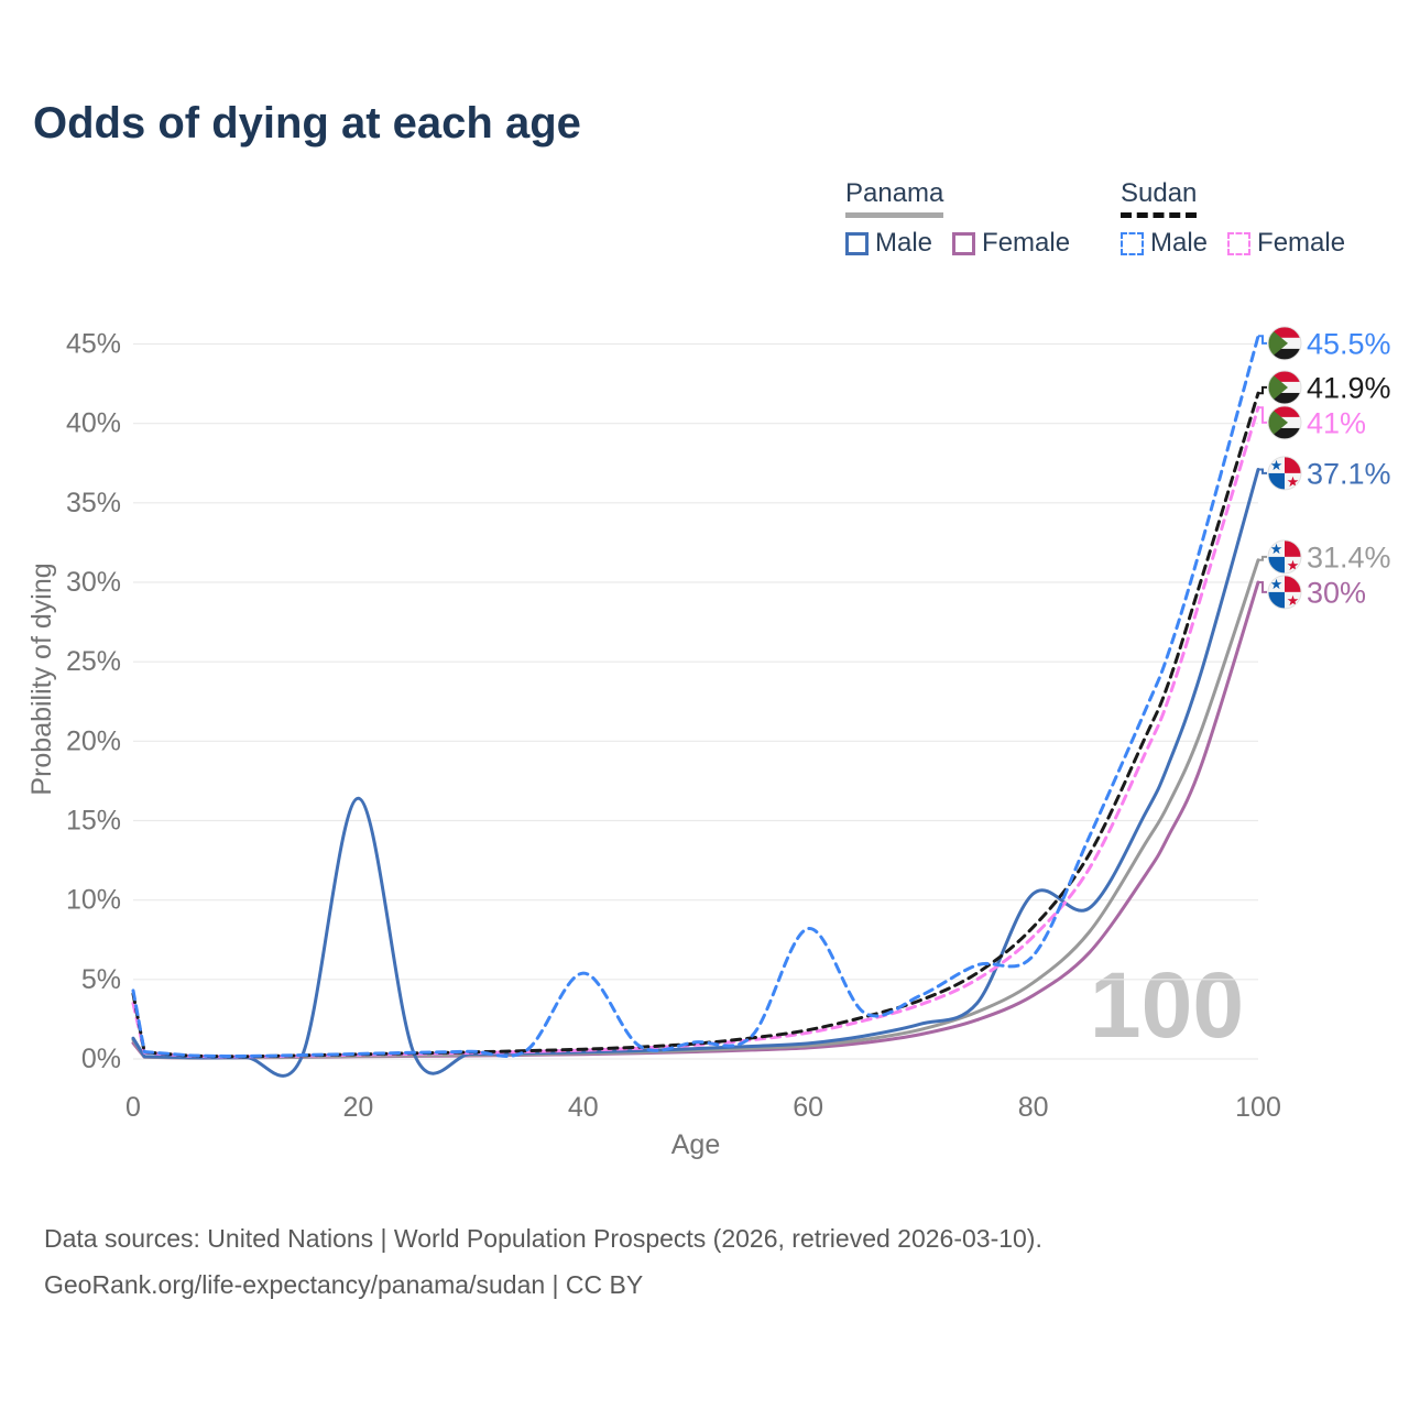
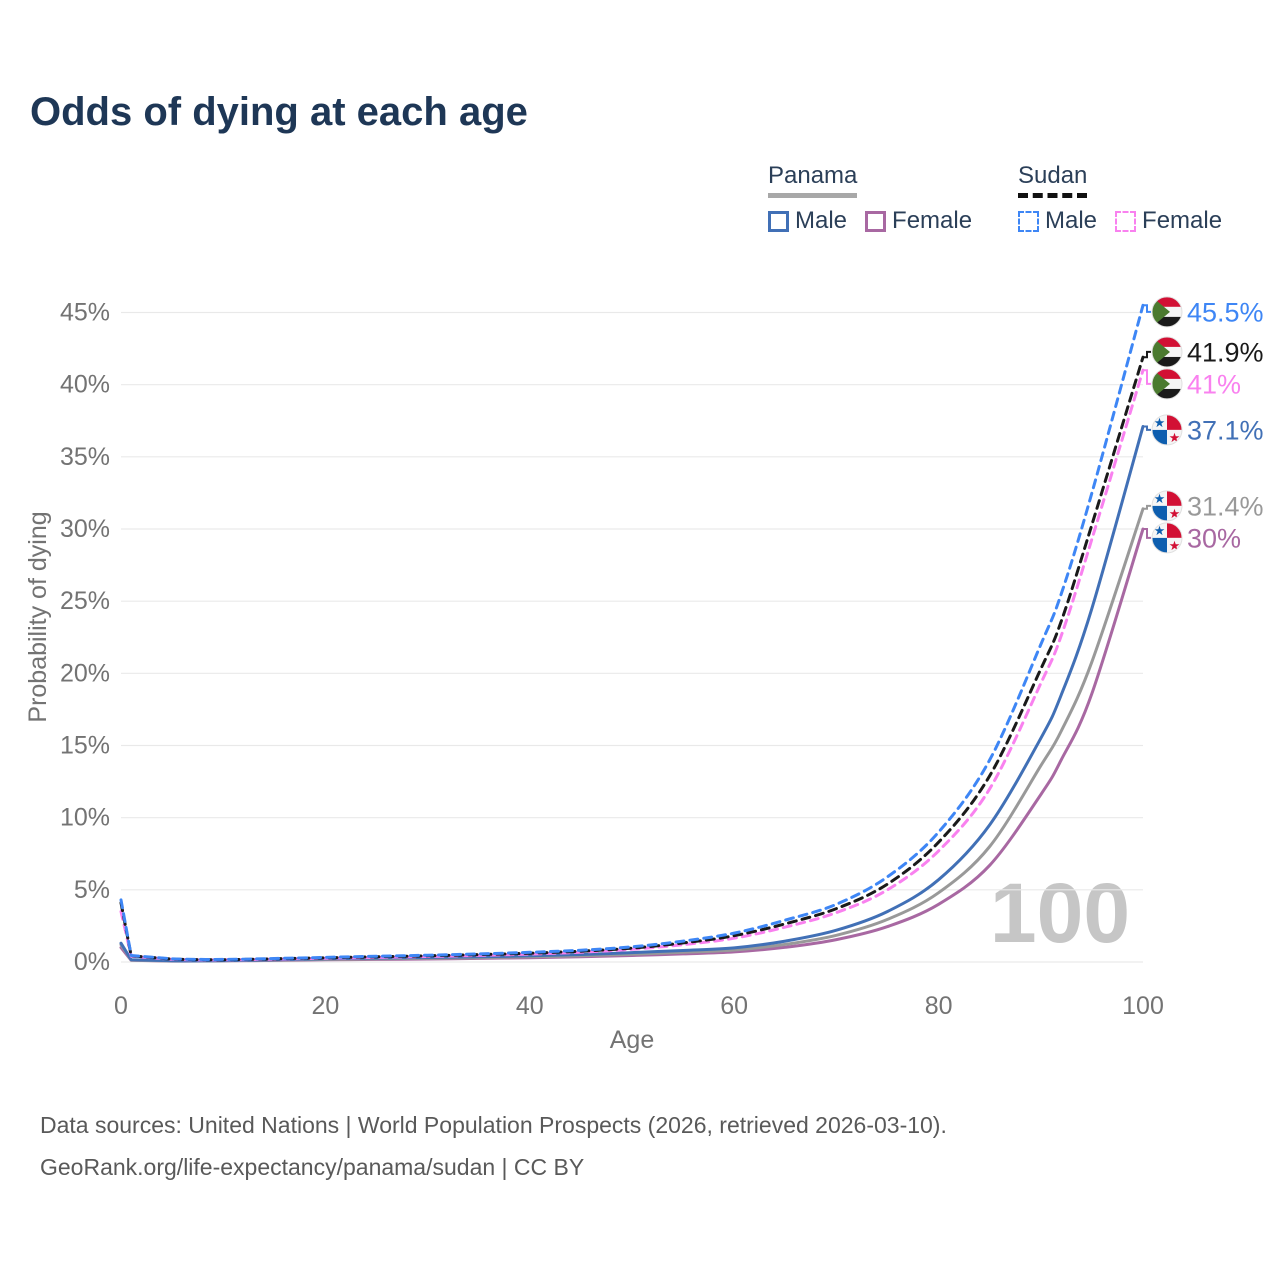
Panama Male/20: 16.4% -> 0.2%
Sudan Male/40: 5.4% -> 0.7%
Sudan Male/60: 8.2% -> 2.0%
Panama Male/80: 10.4% -> 5.7%
Sudan Male/80: 6.5% -> 9.0%
